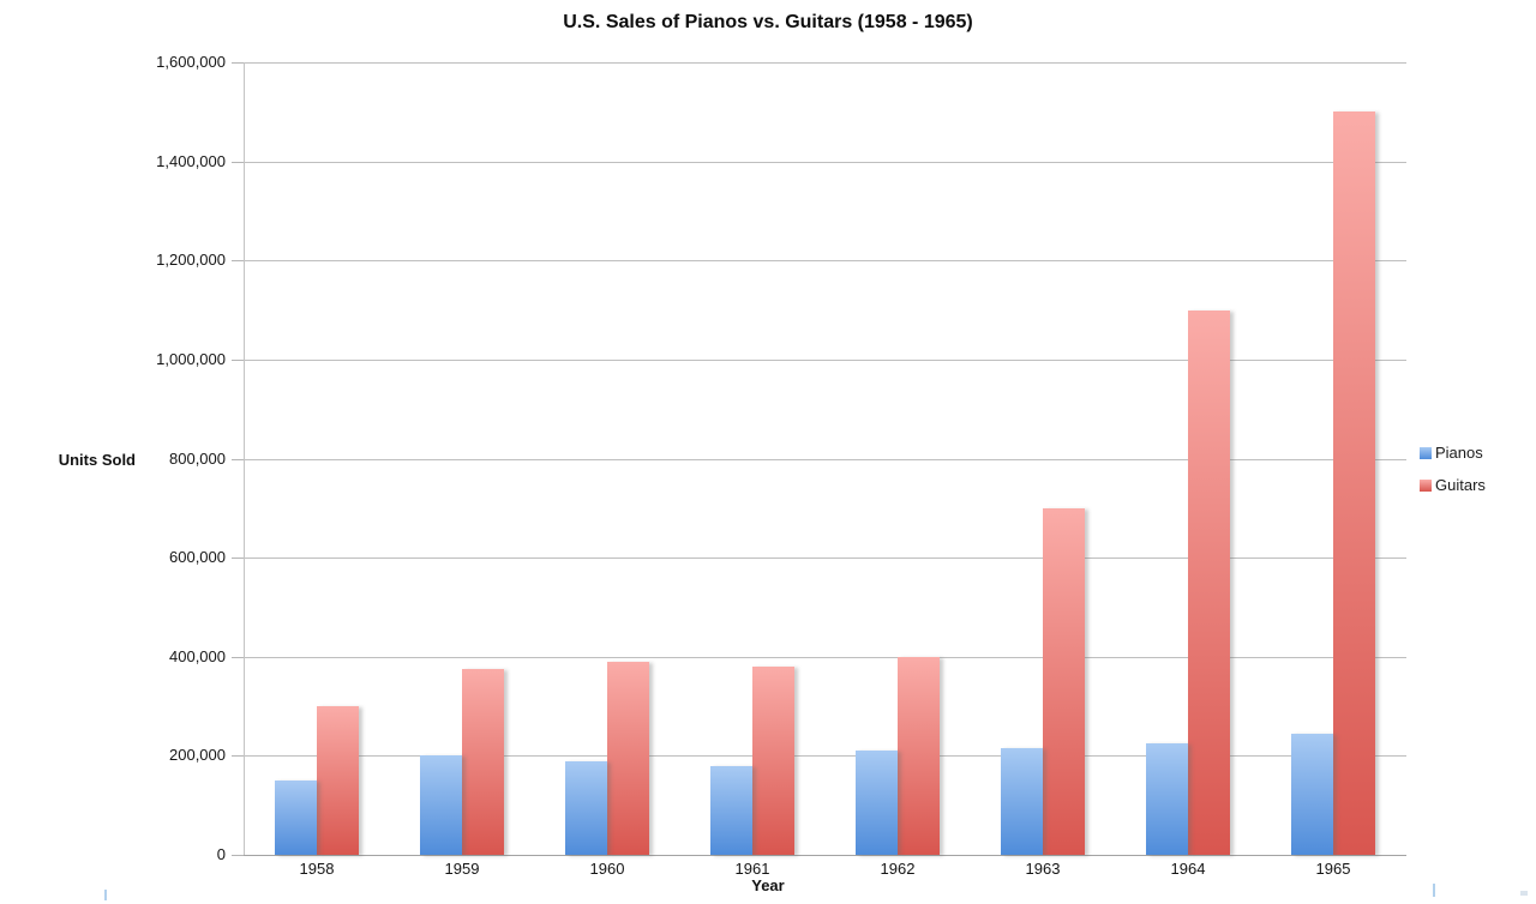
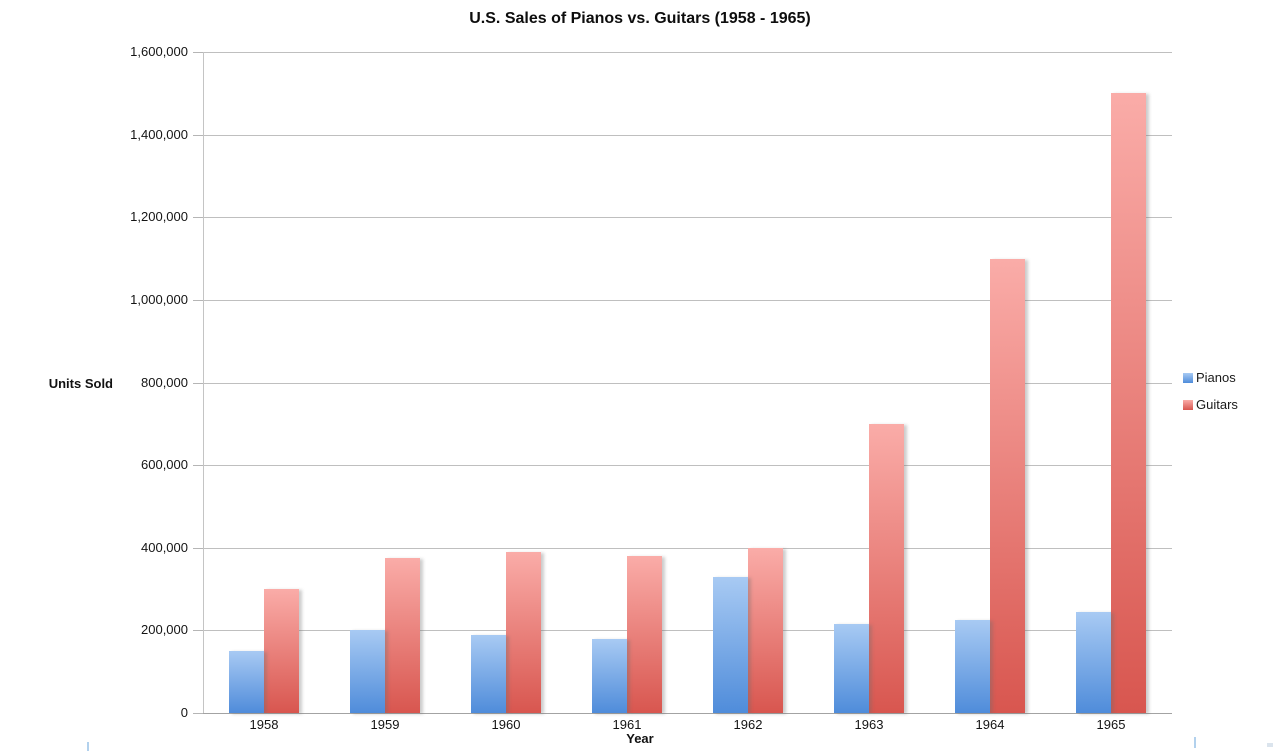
Pianos/1962: 210000 -> 330000
